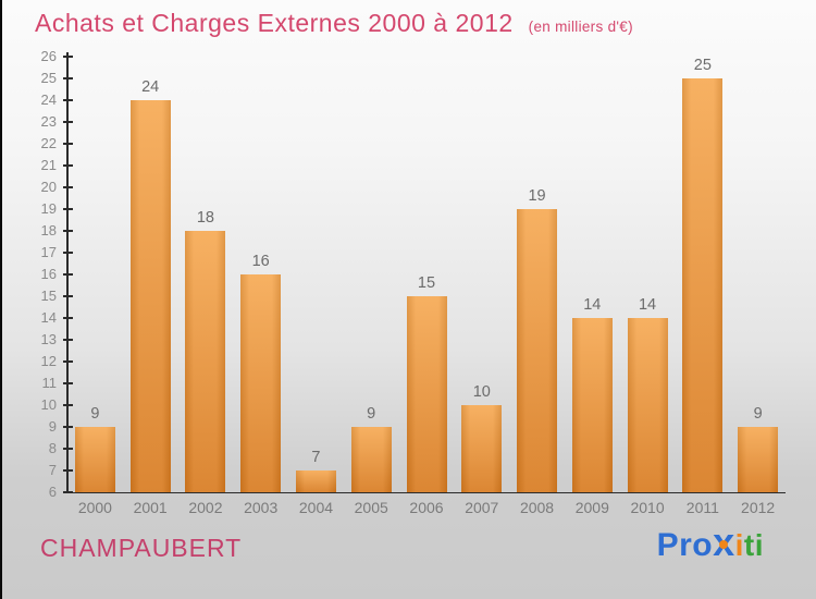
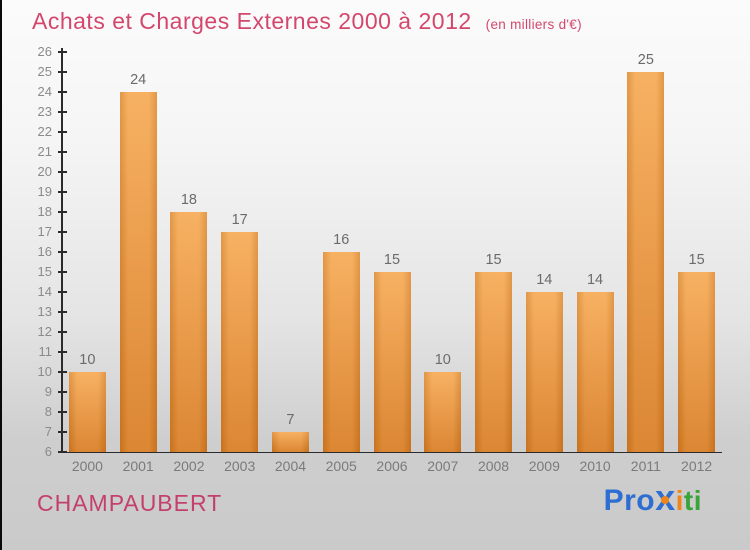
2000: 9 -> 10
2003: 16 -> 17
2005: 9 -> 16
2008: 19 -> 15
2012: 9 -> 15
